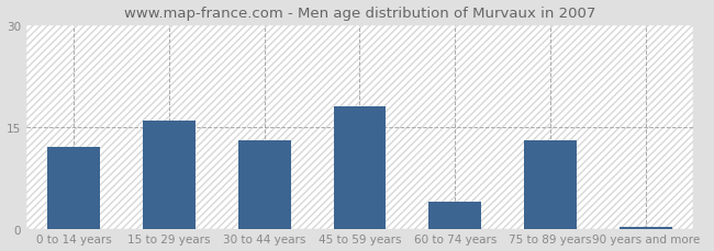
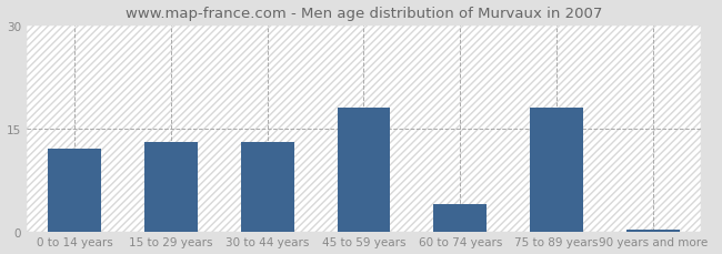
15 to 29 years: 16.0 -> 13.0
75 to 89 years: 13.0 -> 18.0
